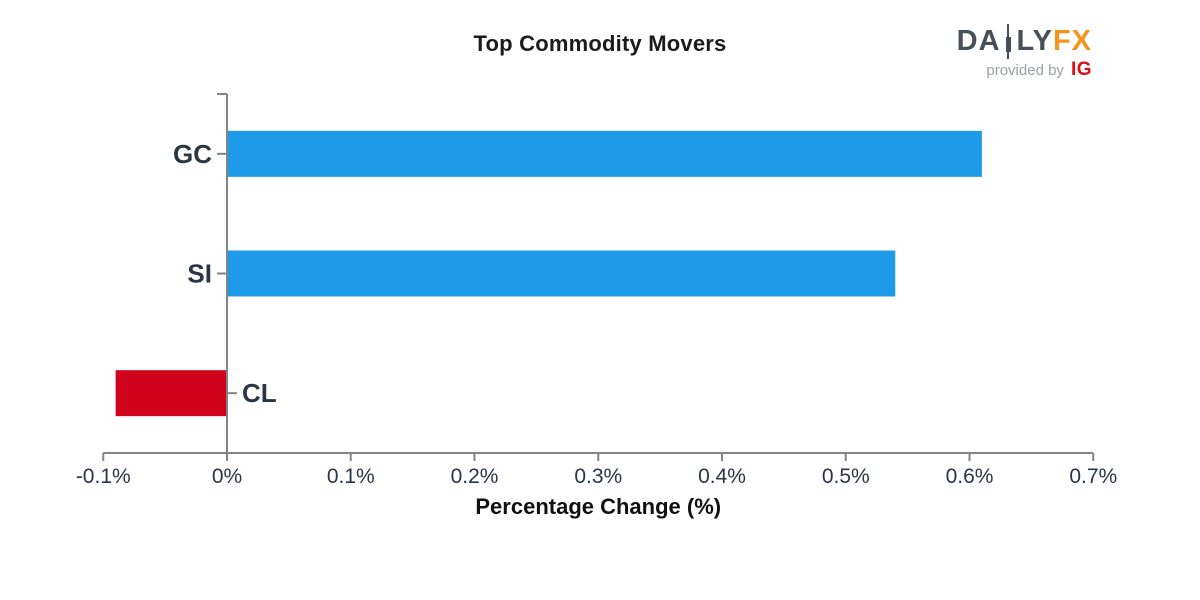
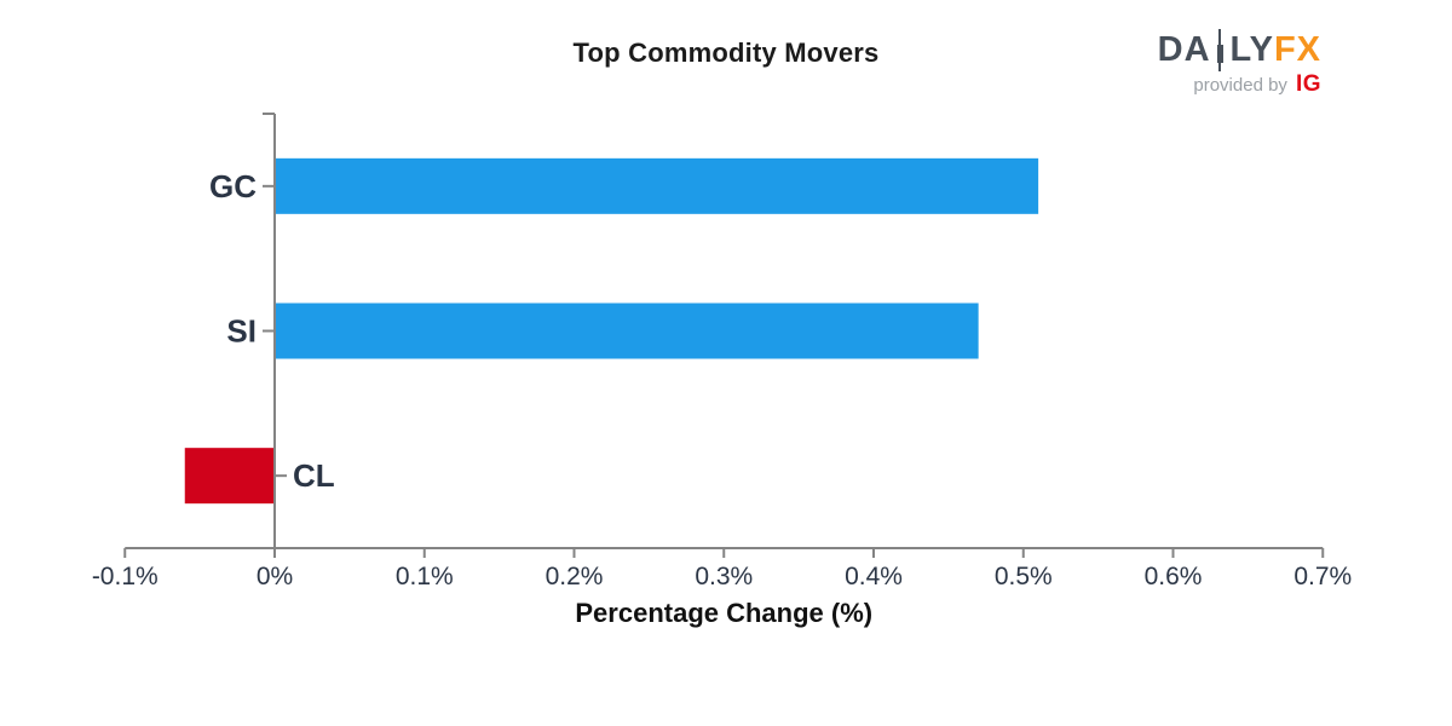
GC: 0.61% -> 0.51%
SI: 0.54% -> 0.47%
CL: -0.09% -> -0.06%
